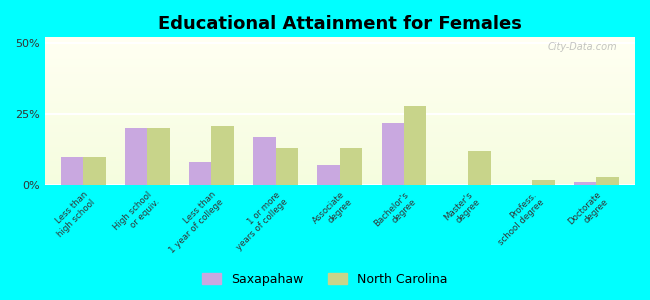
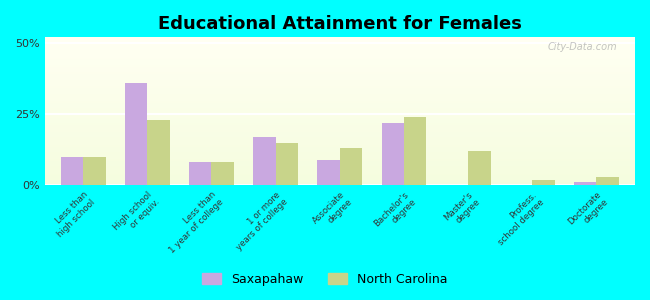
Saxapahaw/High school or equiv.: 20% -> 36%
North Carolina/High school or equiv.: 20% -> 23%
North Carolina/Less than 1 year of college: 21% -> 8%
North Carolina/1 or more years of college: 13% -> 15%
Saxapahaw/Associate degree: 7% -> 9%
North Carolina/Bachelor's degree: 28% -> 24%
